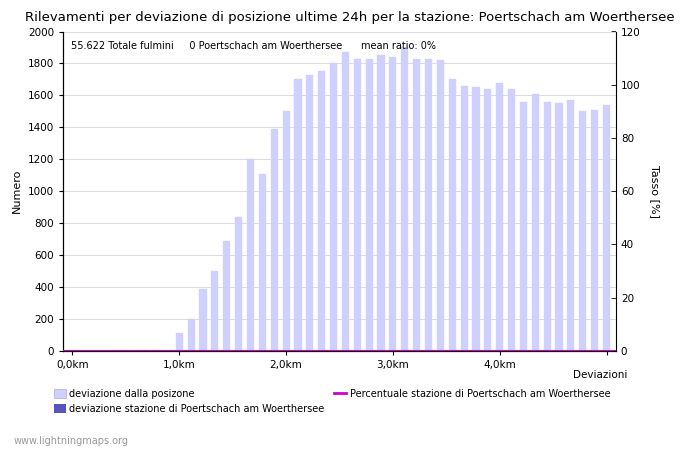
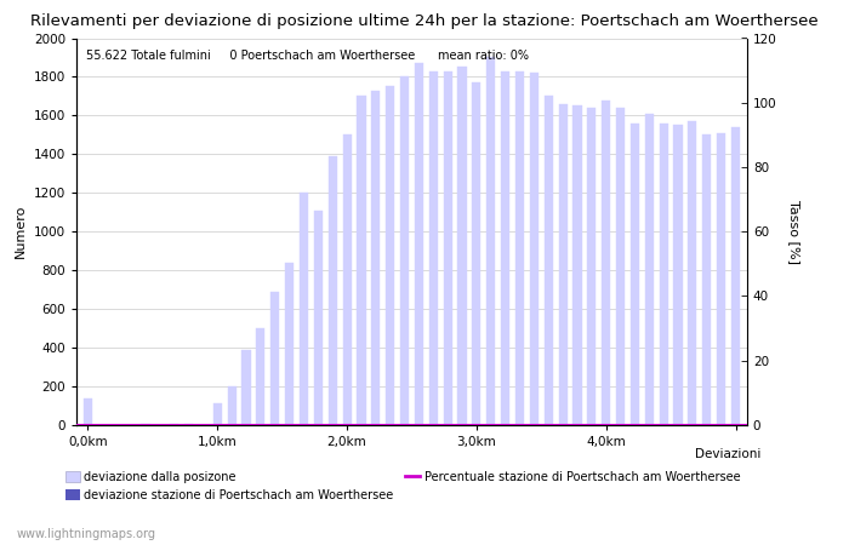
0,0km: 0 -> 140
3,0km: 1840 -> 1770
